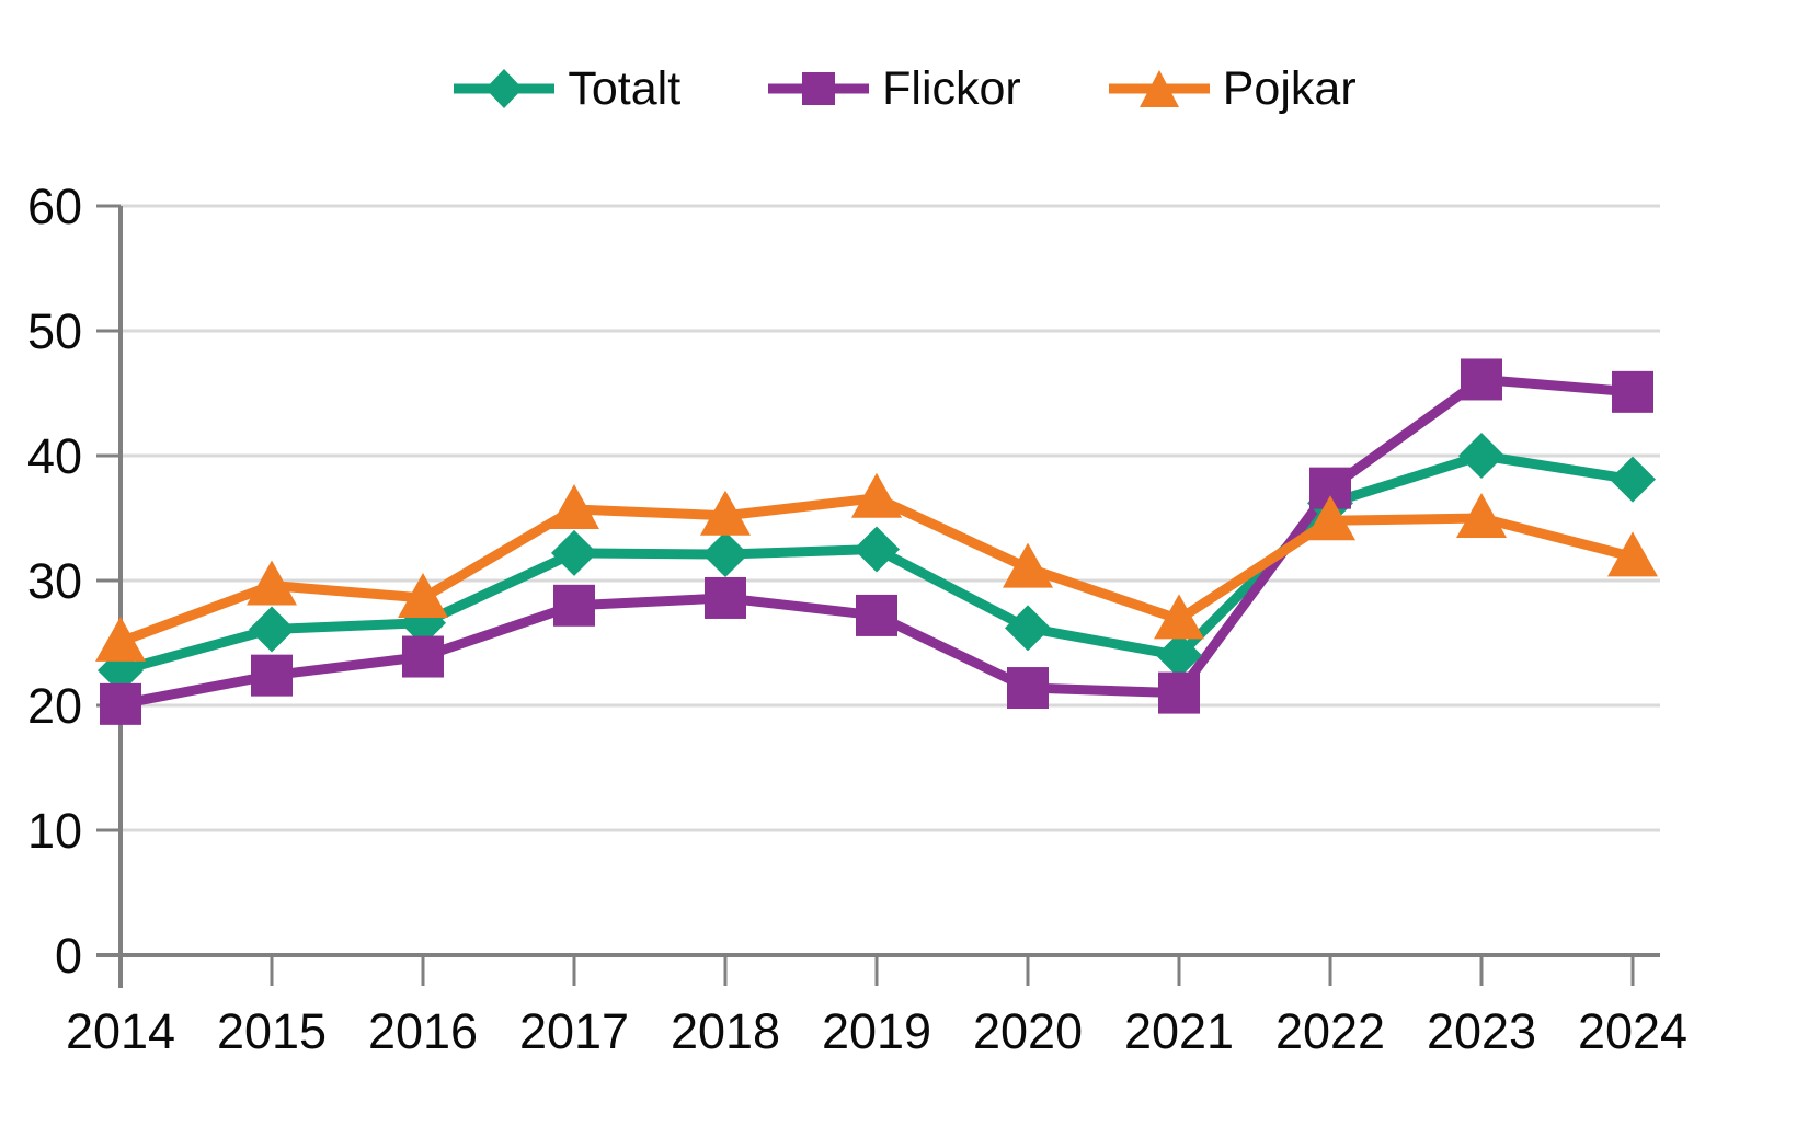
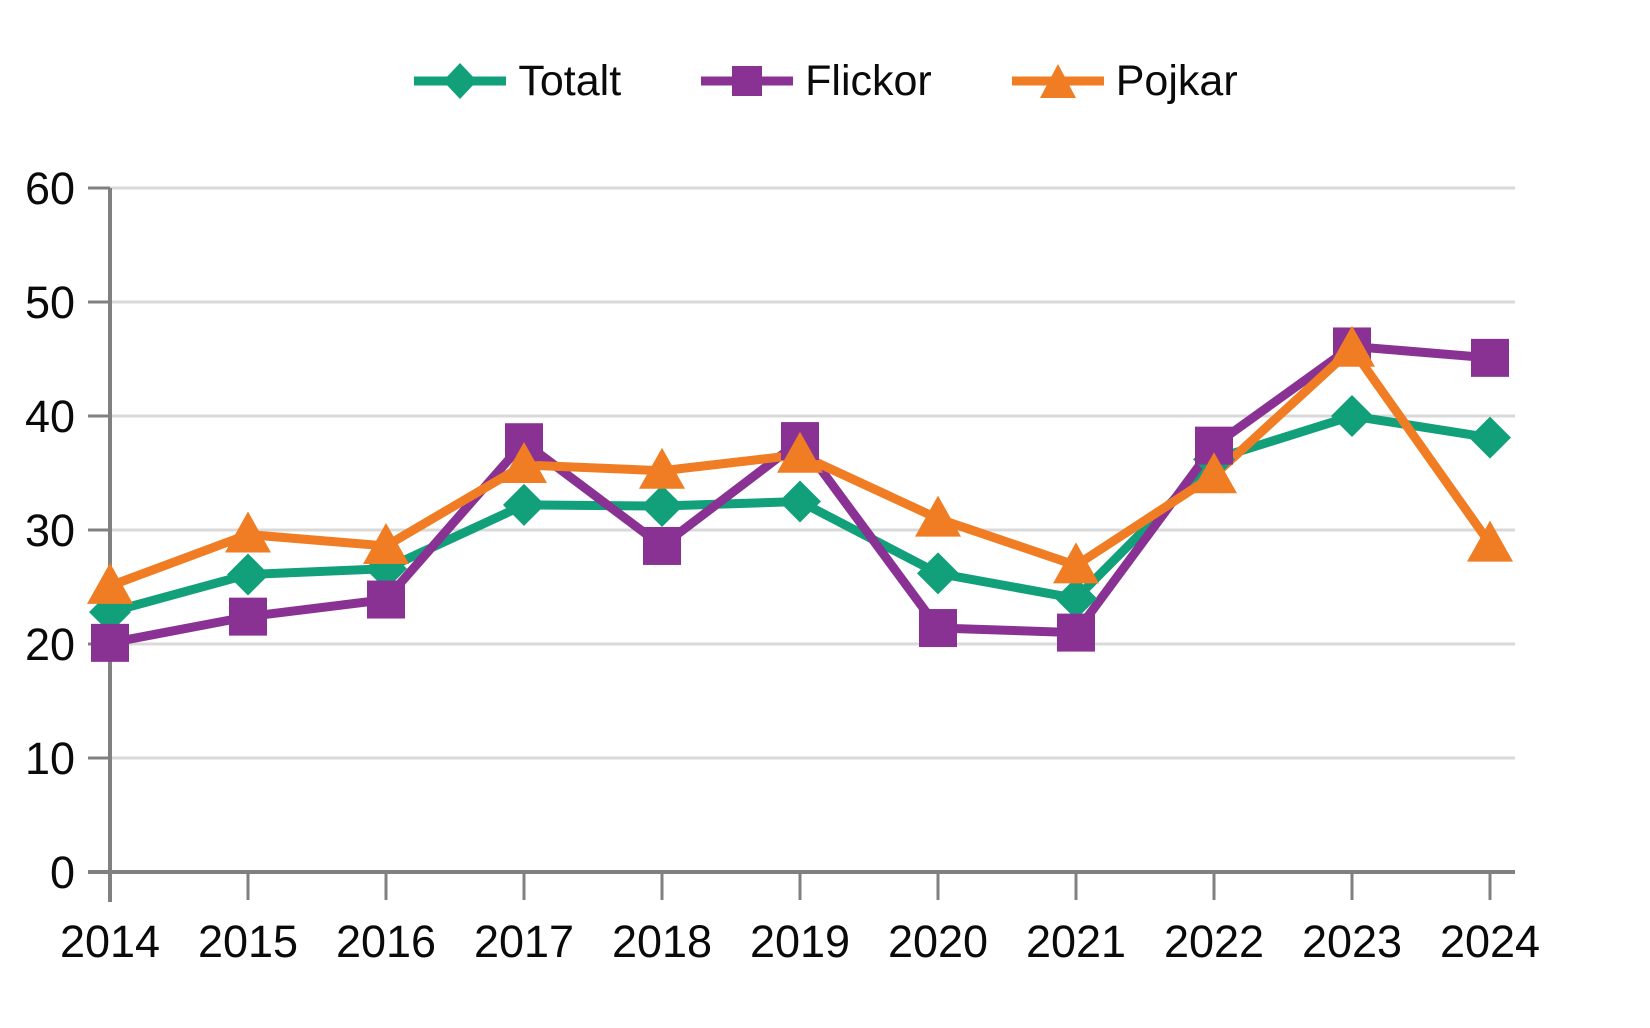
Flickor/2017: 28.0 -> 37.7
Flickor/2019: 27.2 -> 37.8
Pojkar/2023: 35.0 -> 45.9
Pojkar/2024: 31.9 -> 28.8
